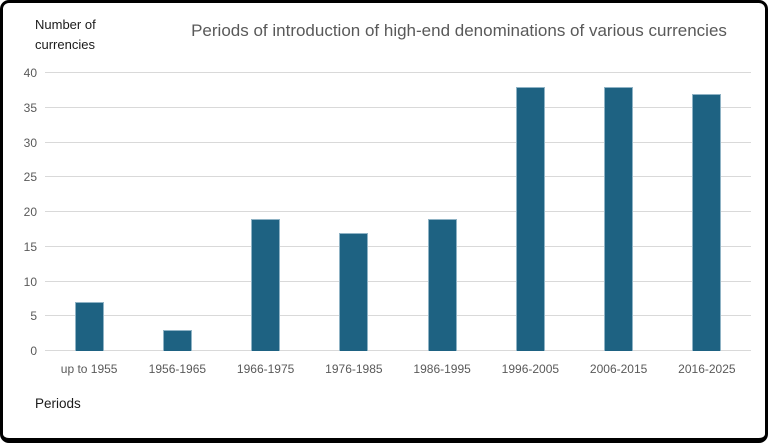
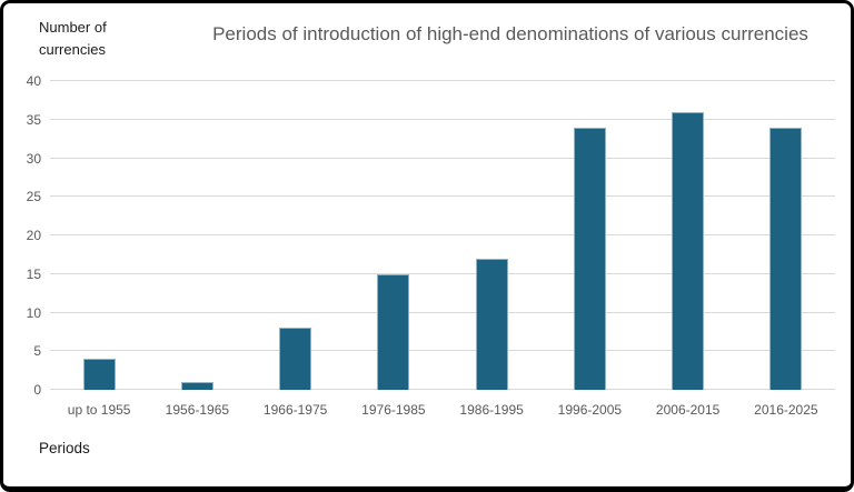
up to 1955: 7 -> 4
1956-1965: 3 -> 1
1966-1975: 19 -> 8
1976-1985: 17 -> 15
1986-1995: 19 -> 17
1996-2005: 38 -> 34
2006-2015: 38 -> 36
2016-2025: 37 -> 34
